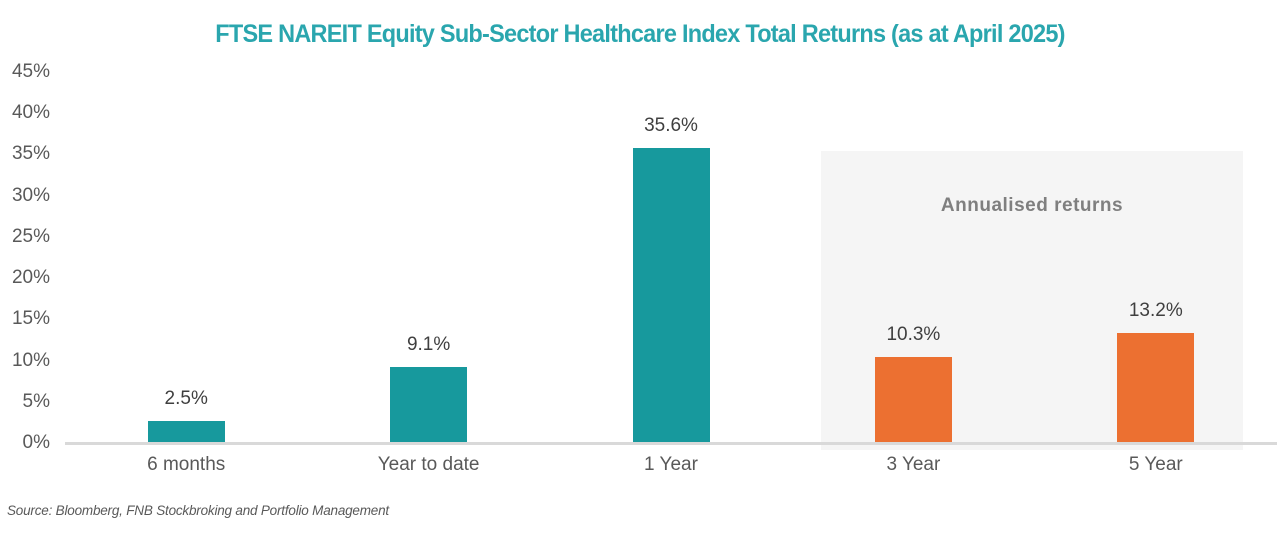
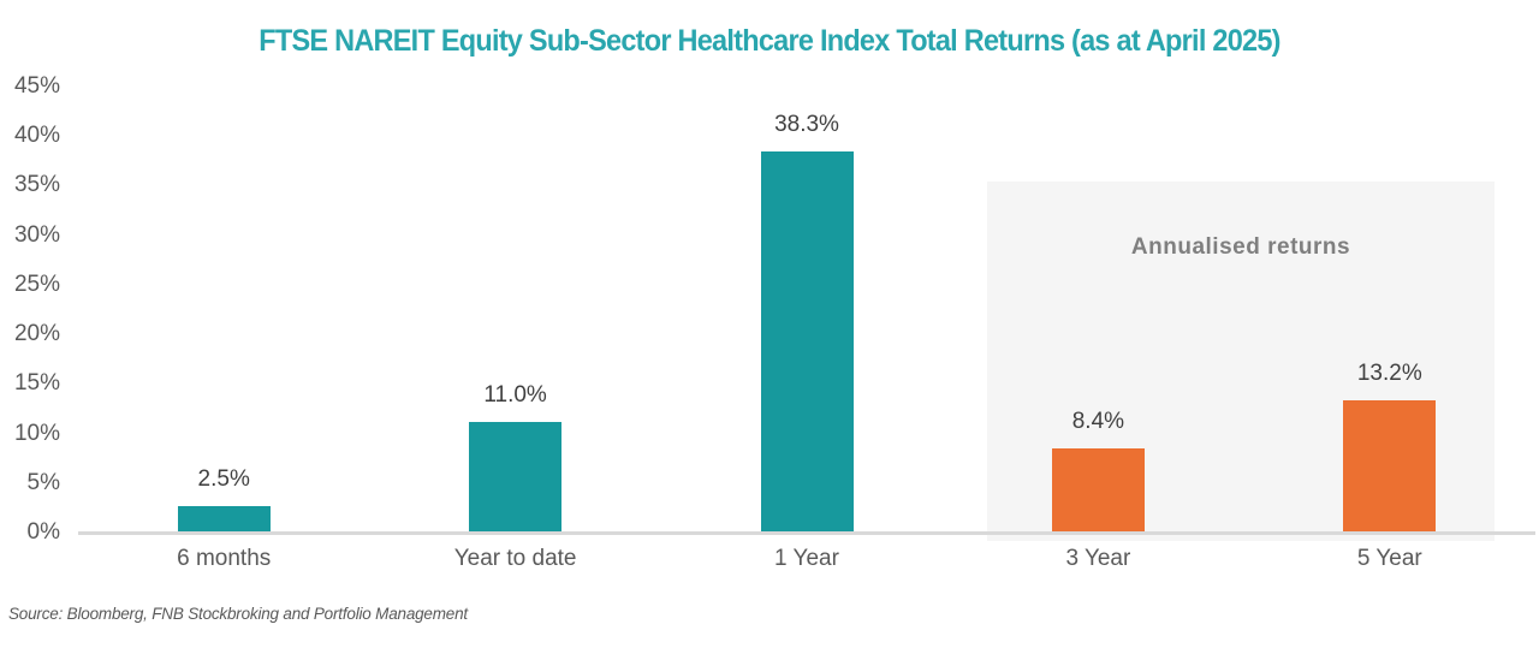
Year to date: 9.1% -> 11.0%
1 Year: 35.6% -> 38.3%
3 Year: 10.3% -> 8.4%
